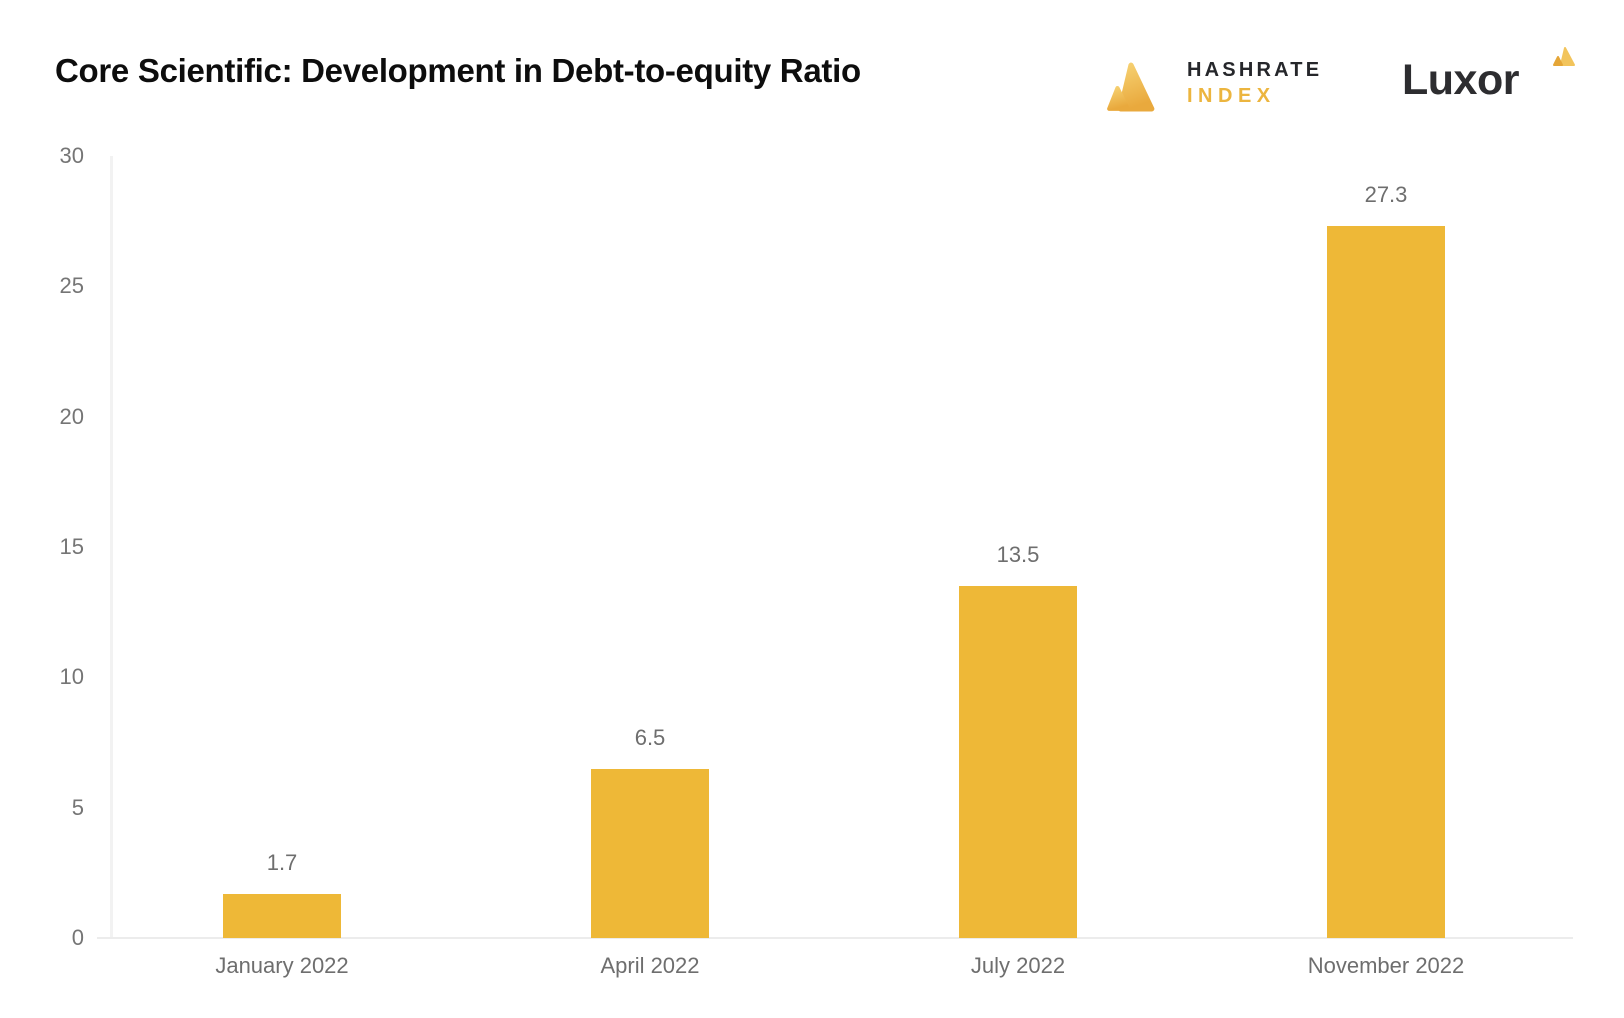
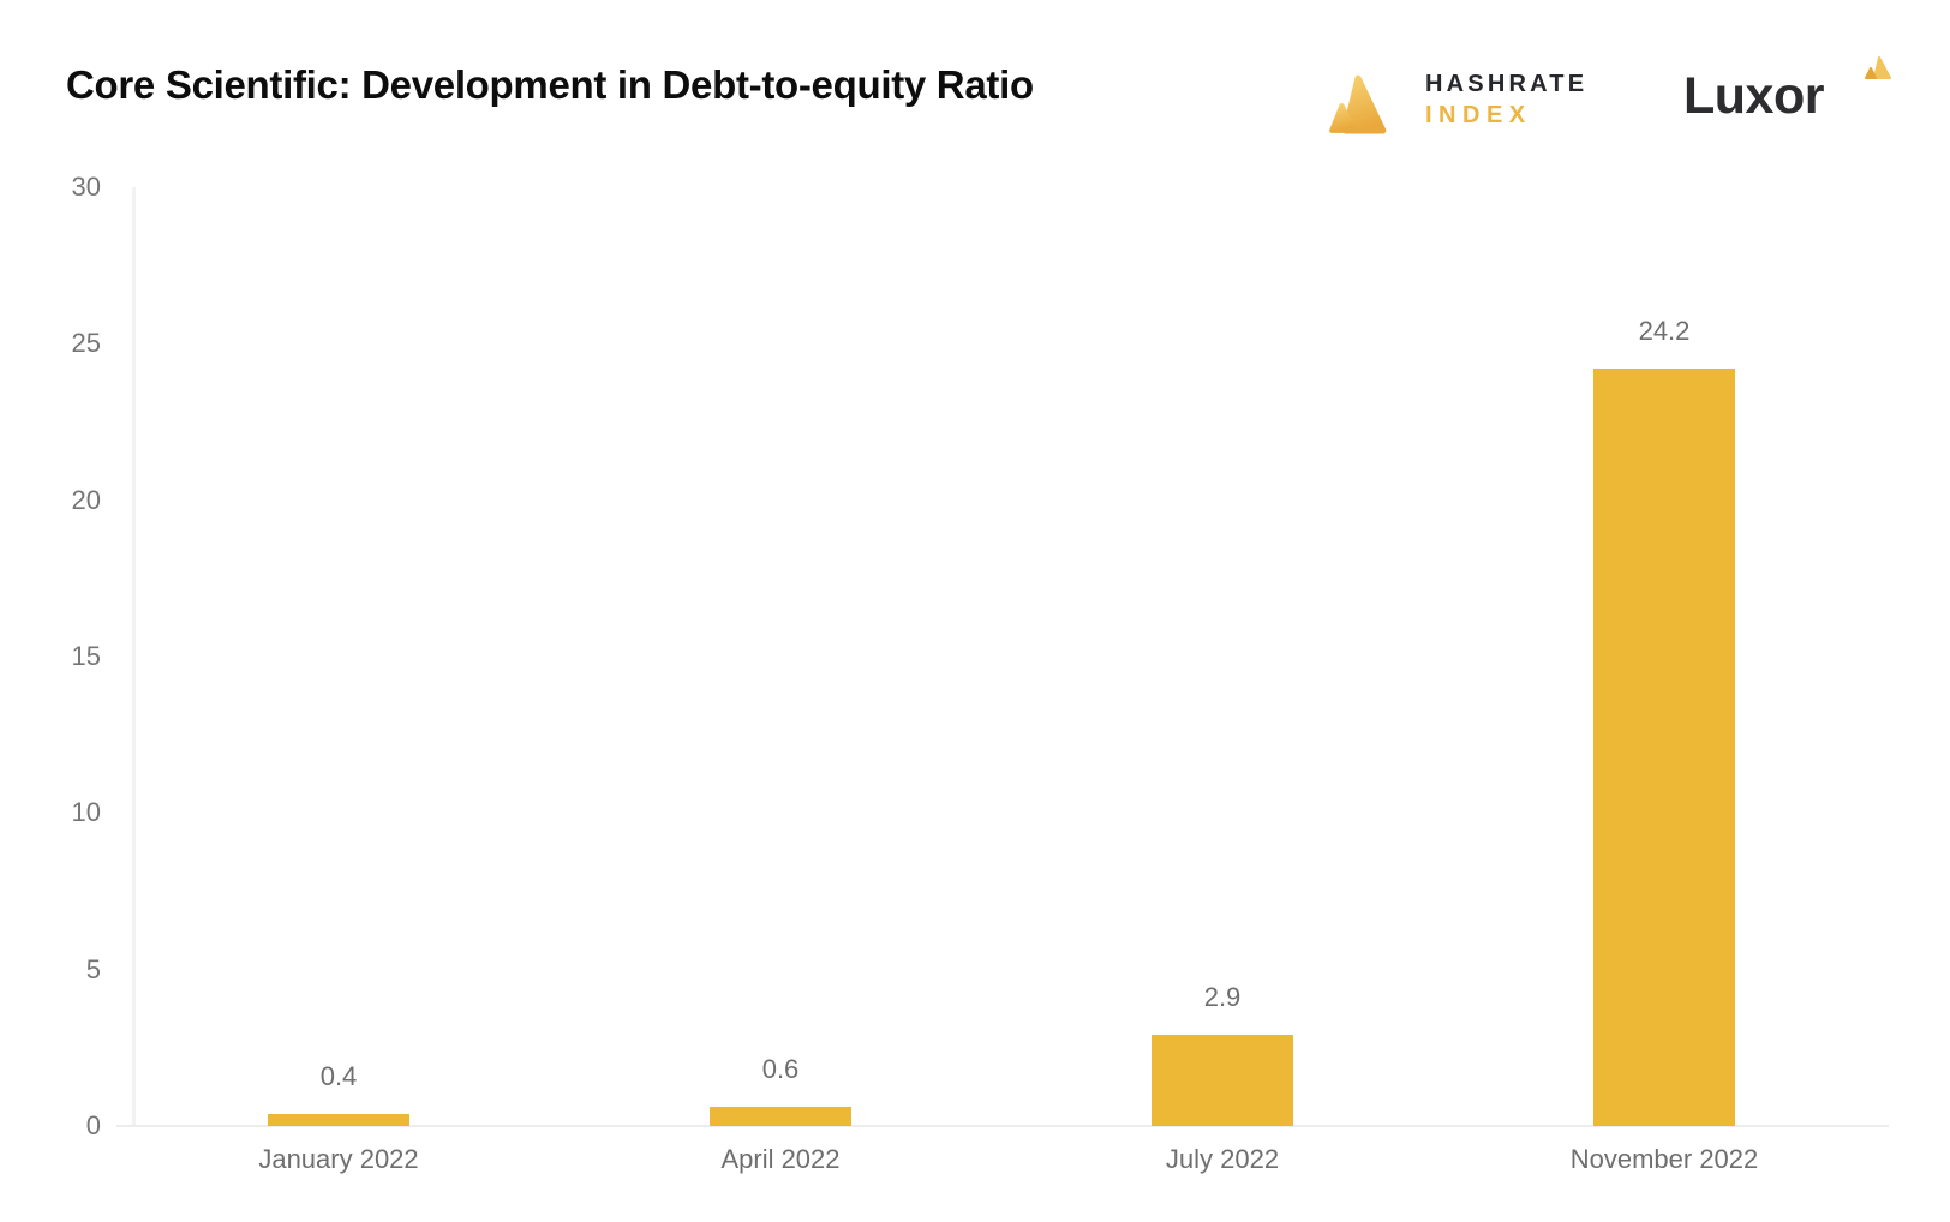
January 2022: 1.7 -> 0.4
April 2022: 6.5 -> 0.6
July 2022: 13.5 -> 2.9
November 2022: 27.3 -> 24.2
